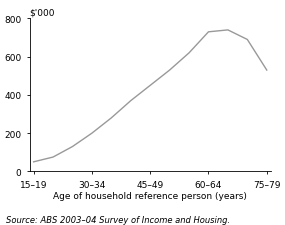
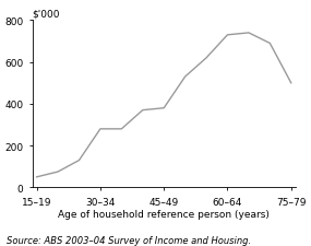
30–34: 200 -> 280
45–49: 450 -> 380
75–79: 530 -> 500
